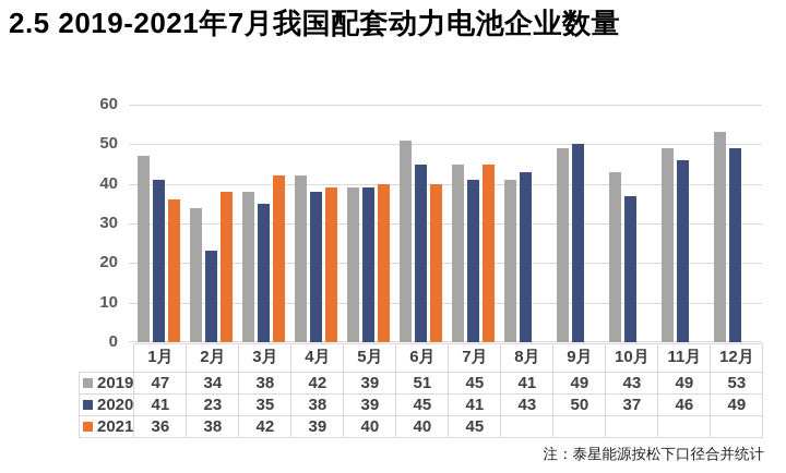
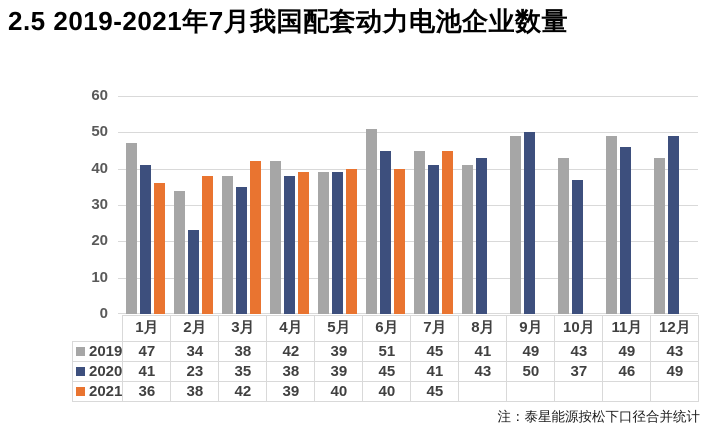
2019/12月: 53 -> 43
